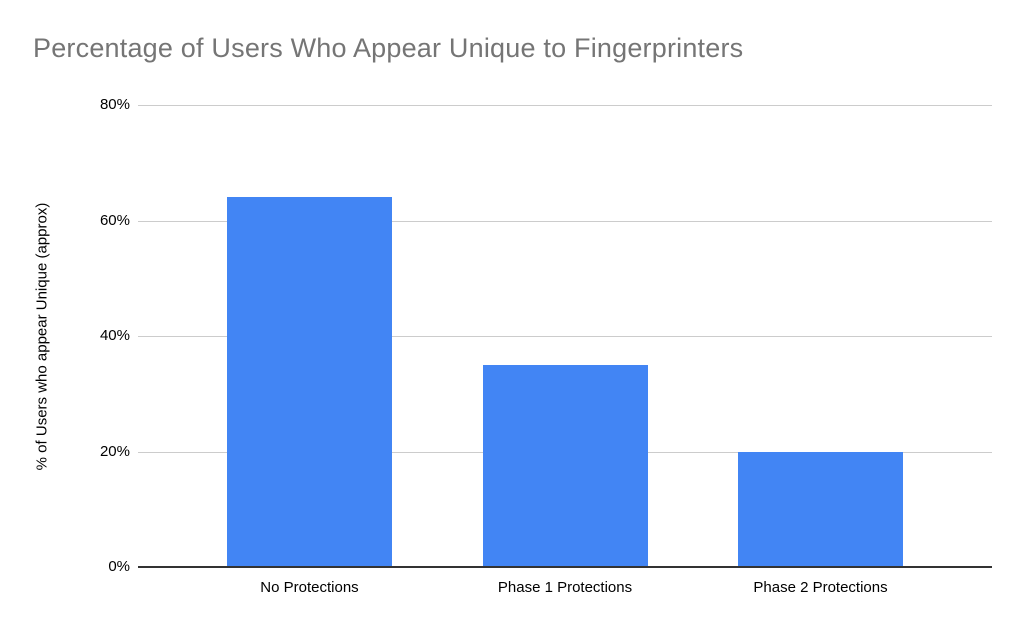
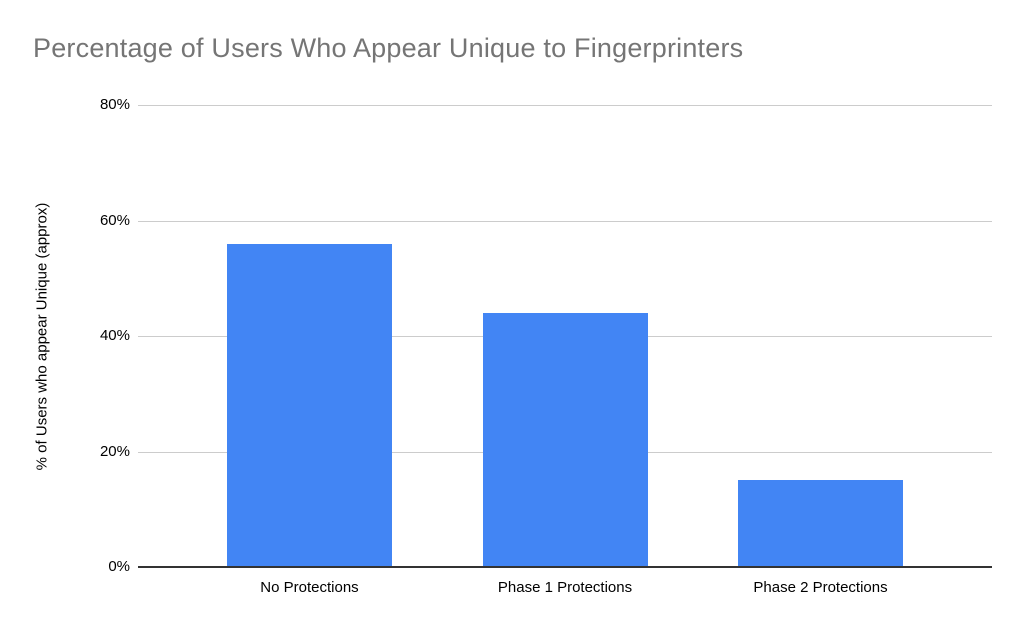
No Protections: 64% -> 56%
Phase 1 Protections: 35% -> 44%
Phase 2 Protections: 20% -> 15%
